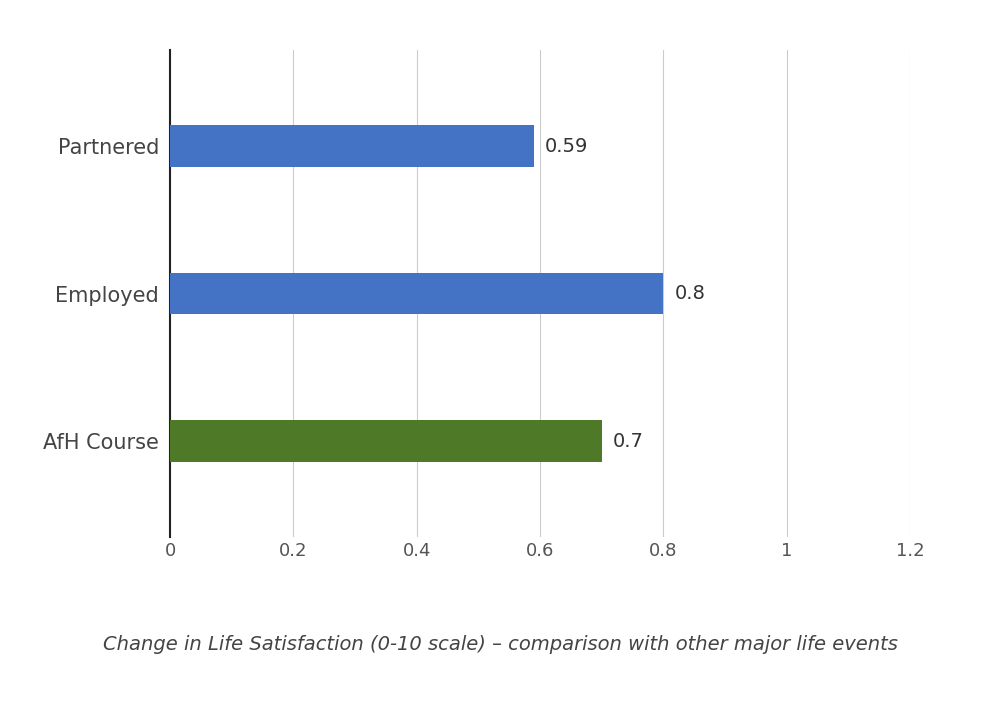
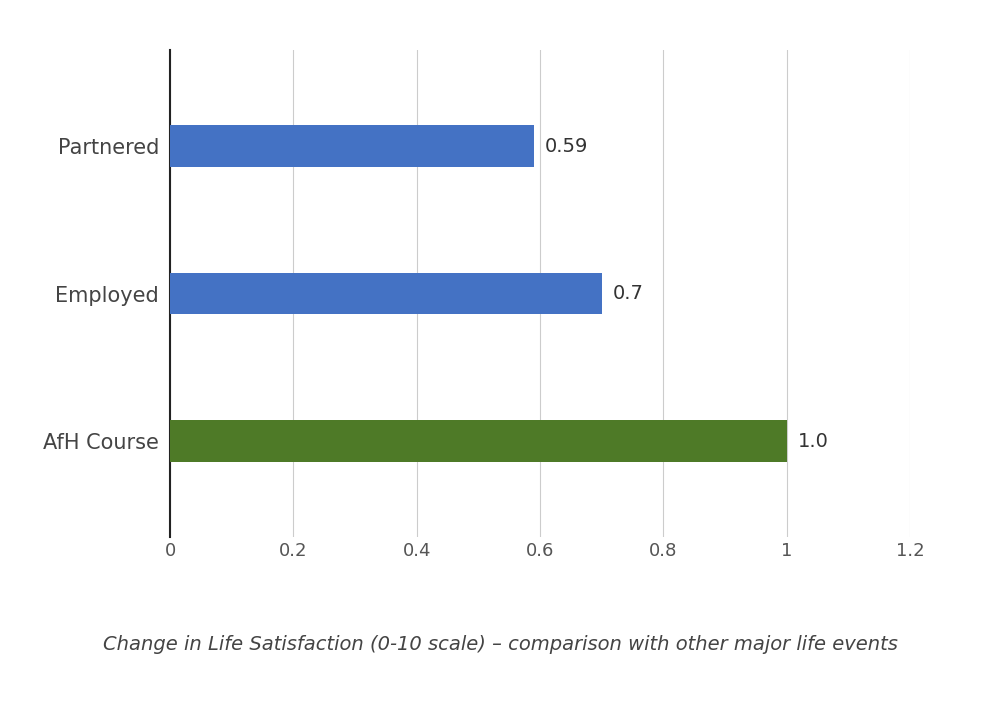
Employed: 0.8 -> 0.7
AfH Course: 0.7 -> 1.0
